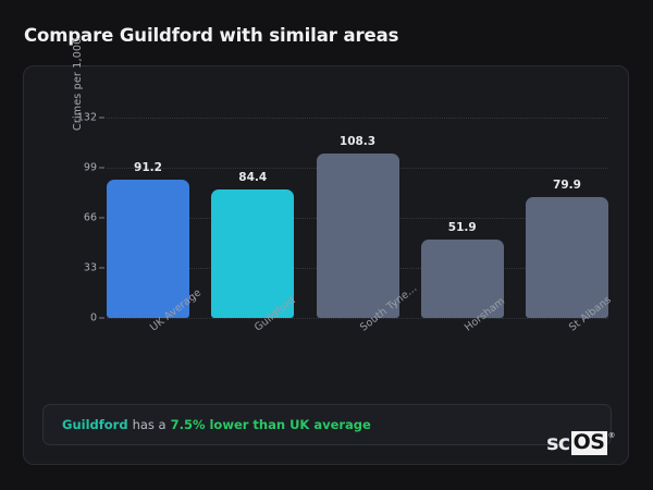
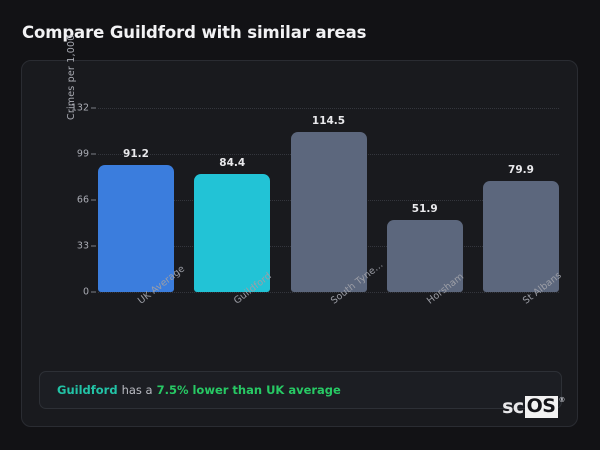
South Tyne…: 108.3 -> 114.5
